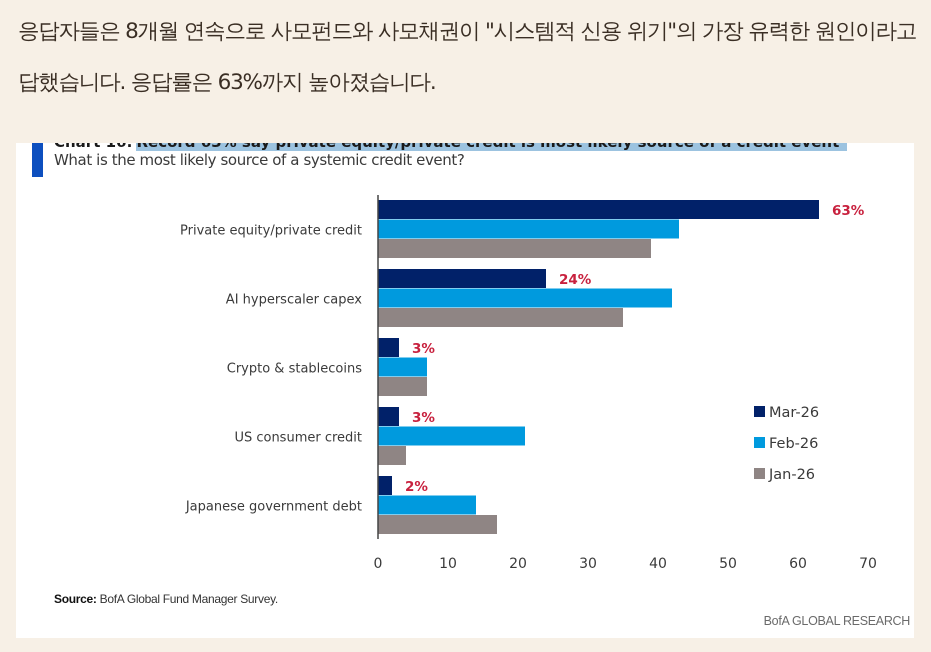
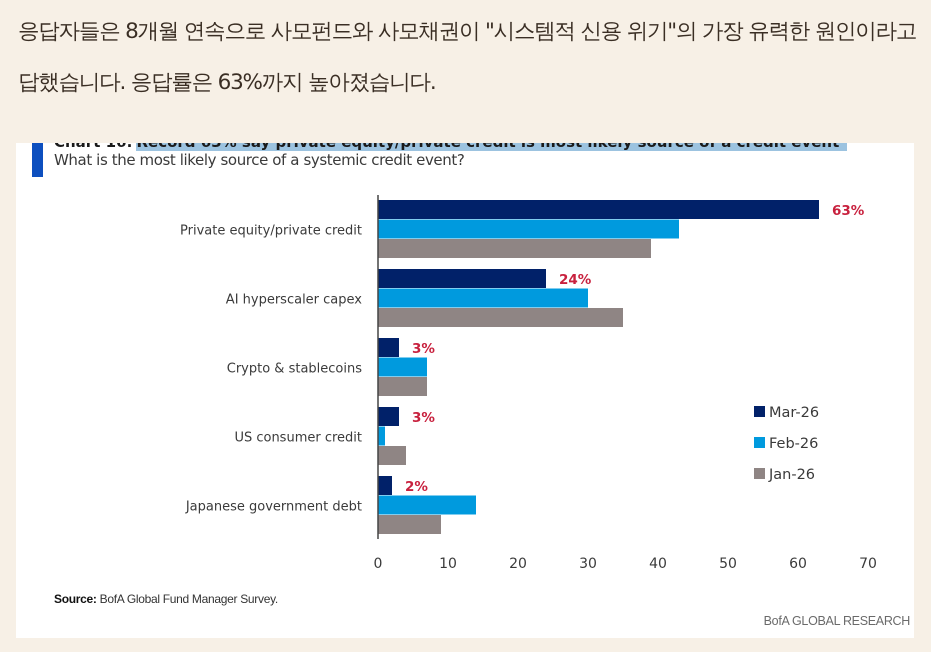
Feb-26/AI hyperscaler capex: 42 -> 30
Feb-26/US consumer credit: 21 -> 1
Jan-26/Japanese government debt: 17 -> 9
